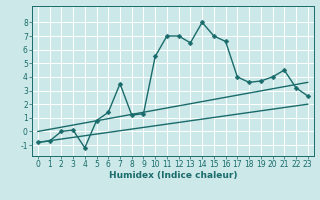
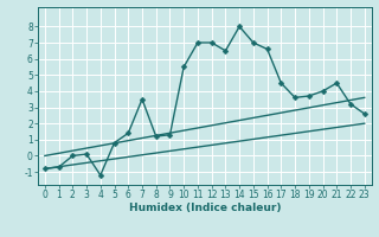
17: 4.0 -> 4.5
